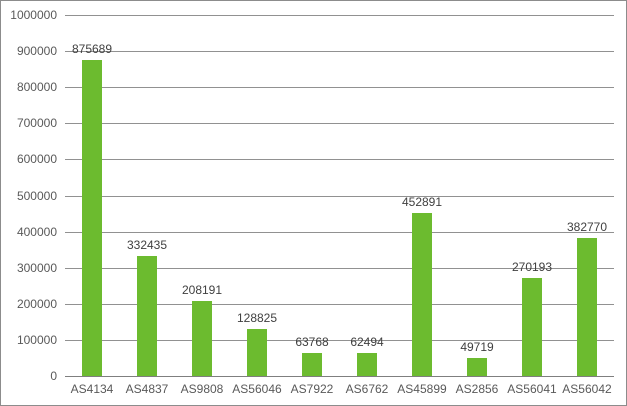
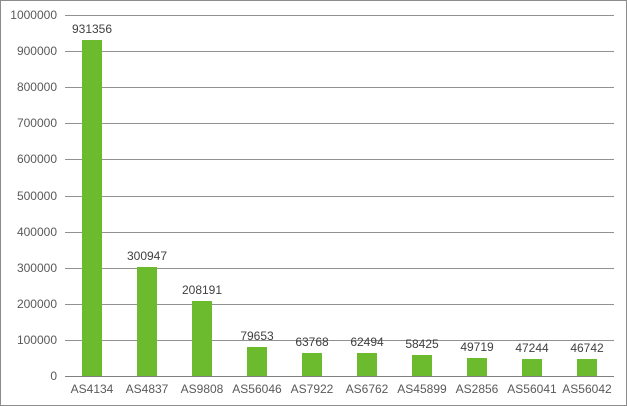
AS4134: 875689 -> 931356
AS4837: 332435 -> 300947
AS56046: 128825 -> 79653
AS45899: 452891 -> 58425
AS56041: 270193 -> 47244
AS56042: 382770 -> 46742
